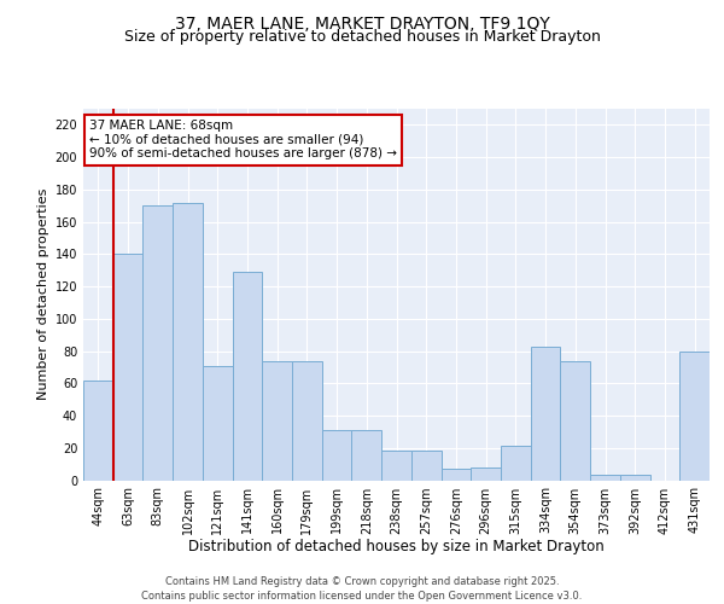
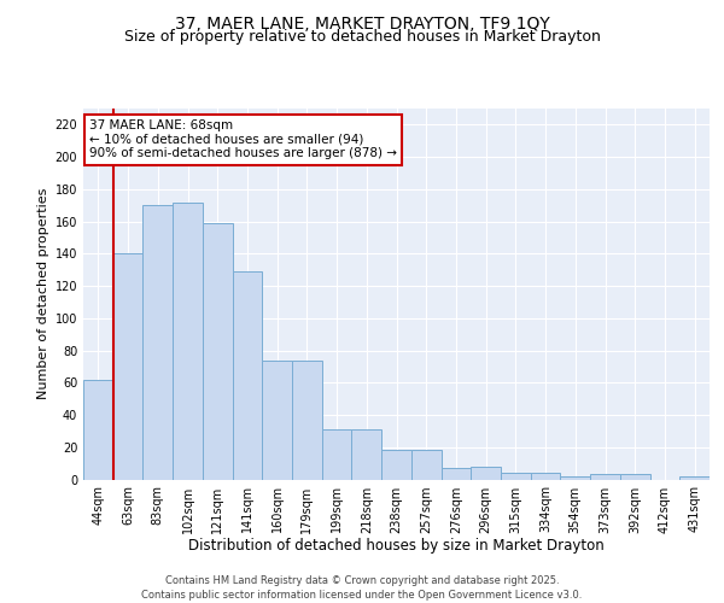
121sqm: 71 -> 159
315sqm: 21 -> 4
334sqm: 83 -> 4
354sqm: 74 -> 2
431sqm: 80 -> 2
